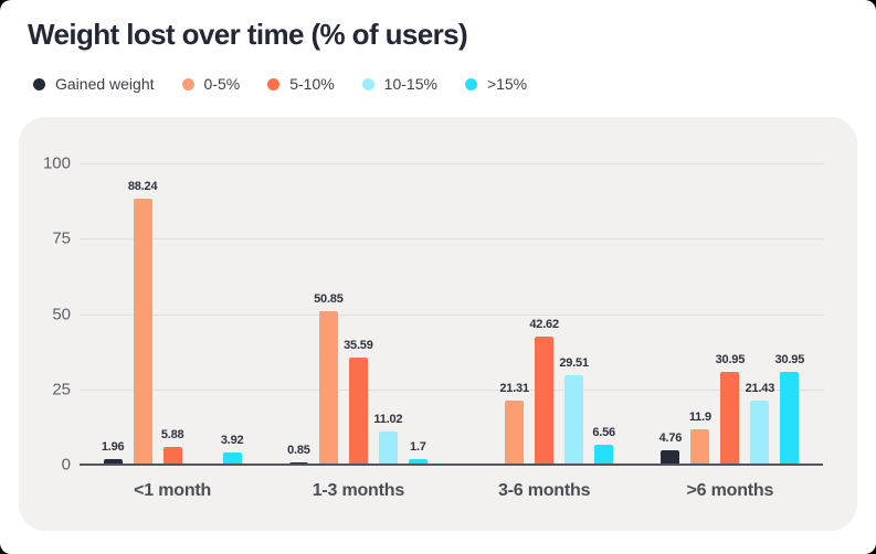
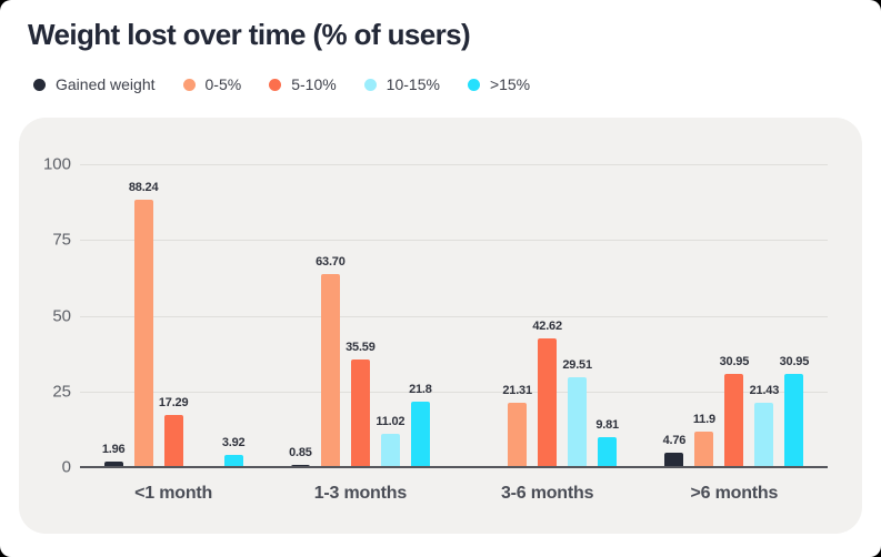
5-10%/<1 month: 5.88 -> 17.29
0-5%/1-3 months: 50.85 -> 63.70
>15%/1-3 months: 1.7 -> 21.8
>15%/3-6 months: 6.56 -> 9.81
